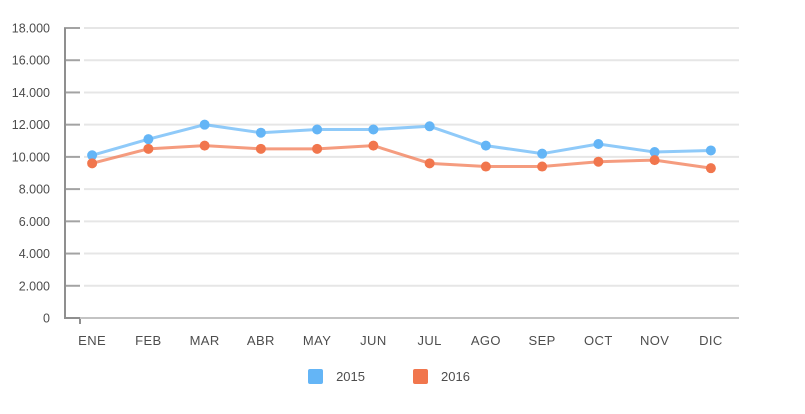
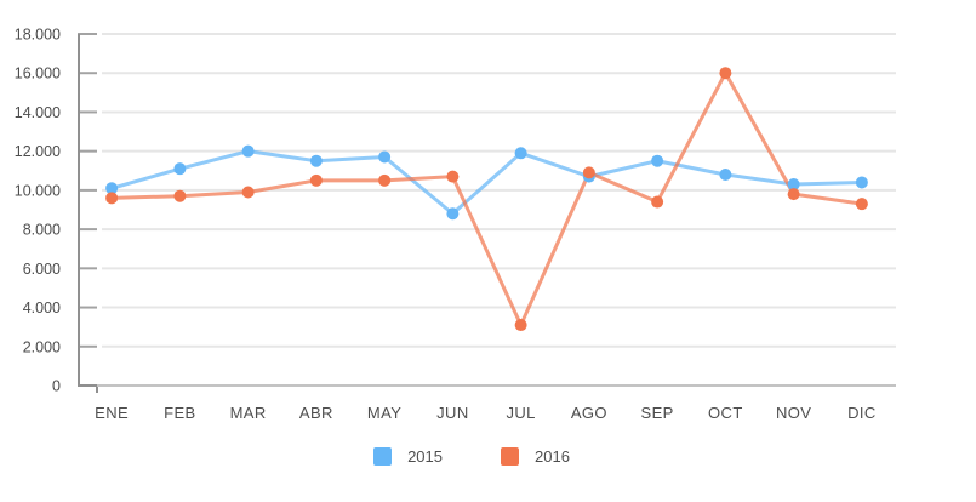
2016/FEB: 10500 -> 9700
2016/MAR: 10700 -> 9900
2015/JUN: 11700 -> 8800
2016/JUL: 9600 -> 3100
2016/AGO: 9400 -> 10900
2015/SEP: 10200 -> 11500
2016/OCT: 9700 -> 16000
